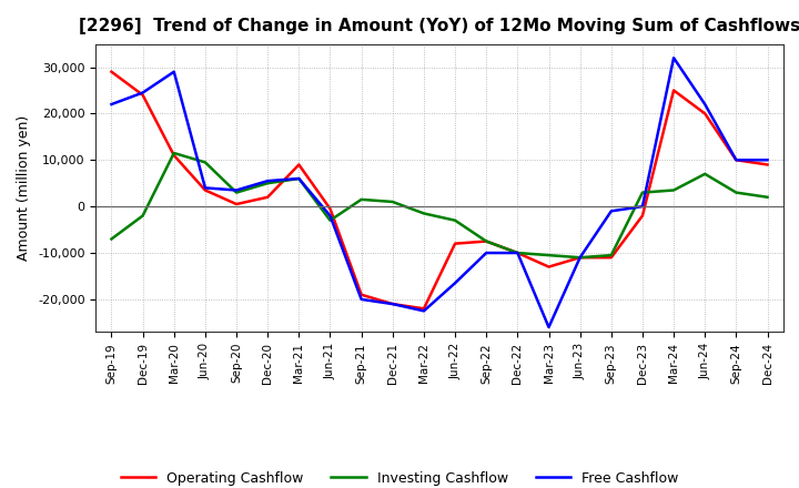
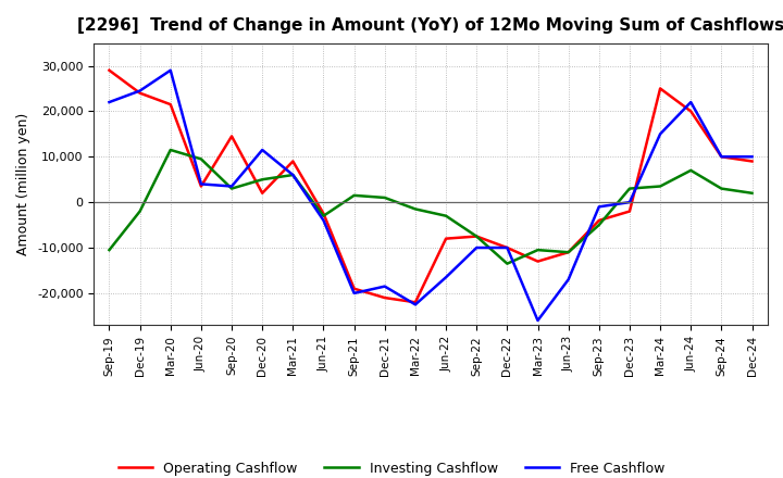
Investing Cashflow/Sep-19: -7,000 -> -10,500
Operating Cashflow/Mar-20: 11,000 -> 21,500
Operating Cashflow/Sep-20: 500 -> 14,500
Free Cashflow/Dec-20: 5,500 -> 11,500
Operating Cashflow/Jun-21: -500 -> -2,500
Free Cashflow/Jun-21: -2,000 -> -4,000
Free Cashflow/Dec-21: -21,000 -> -18,500
Investing Cashflow/Dec-22: -10,000 -> -13,500
Free Cashflow/Jun-23: -11,000 -> -17,000
Operating Cashflow/Sep-23: -11,000 -> -4,000
Investing Cashflow/Sep-23: -10,500 -> -5,000
Free Cashflow/Mar-24: 32,000 -> 15,000
